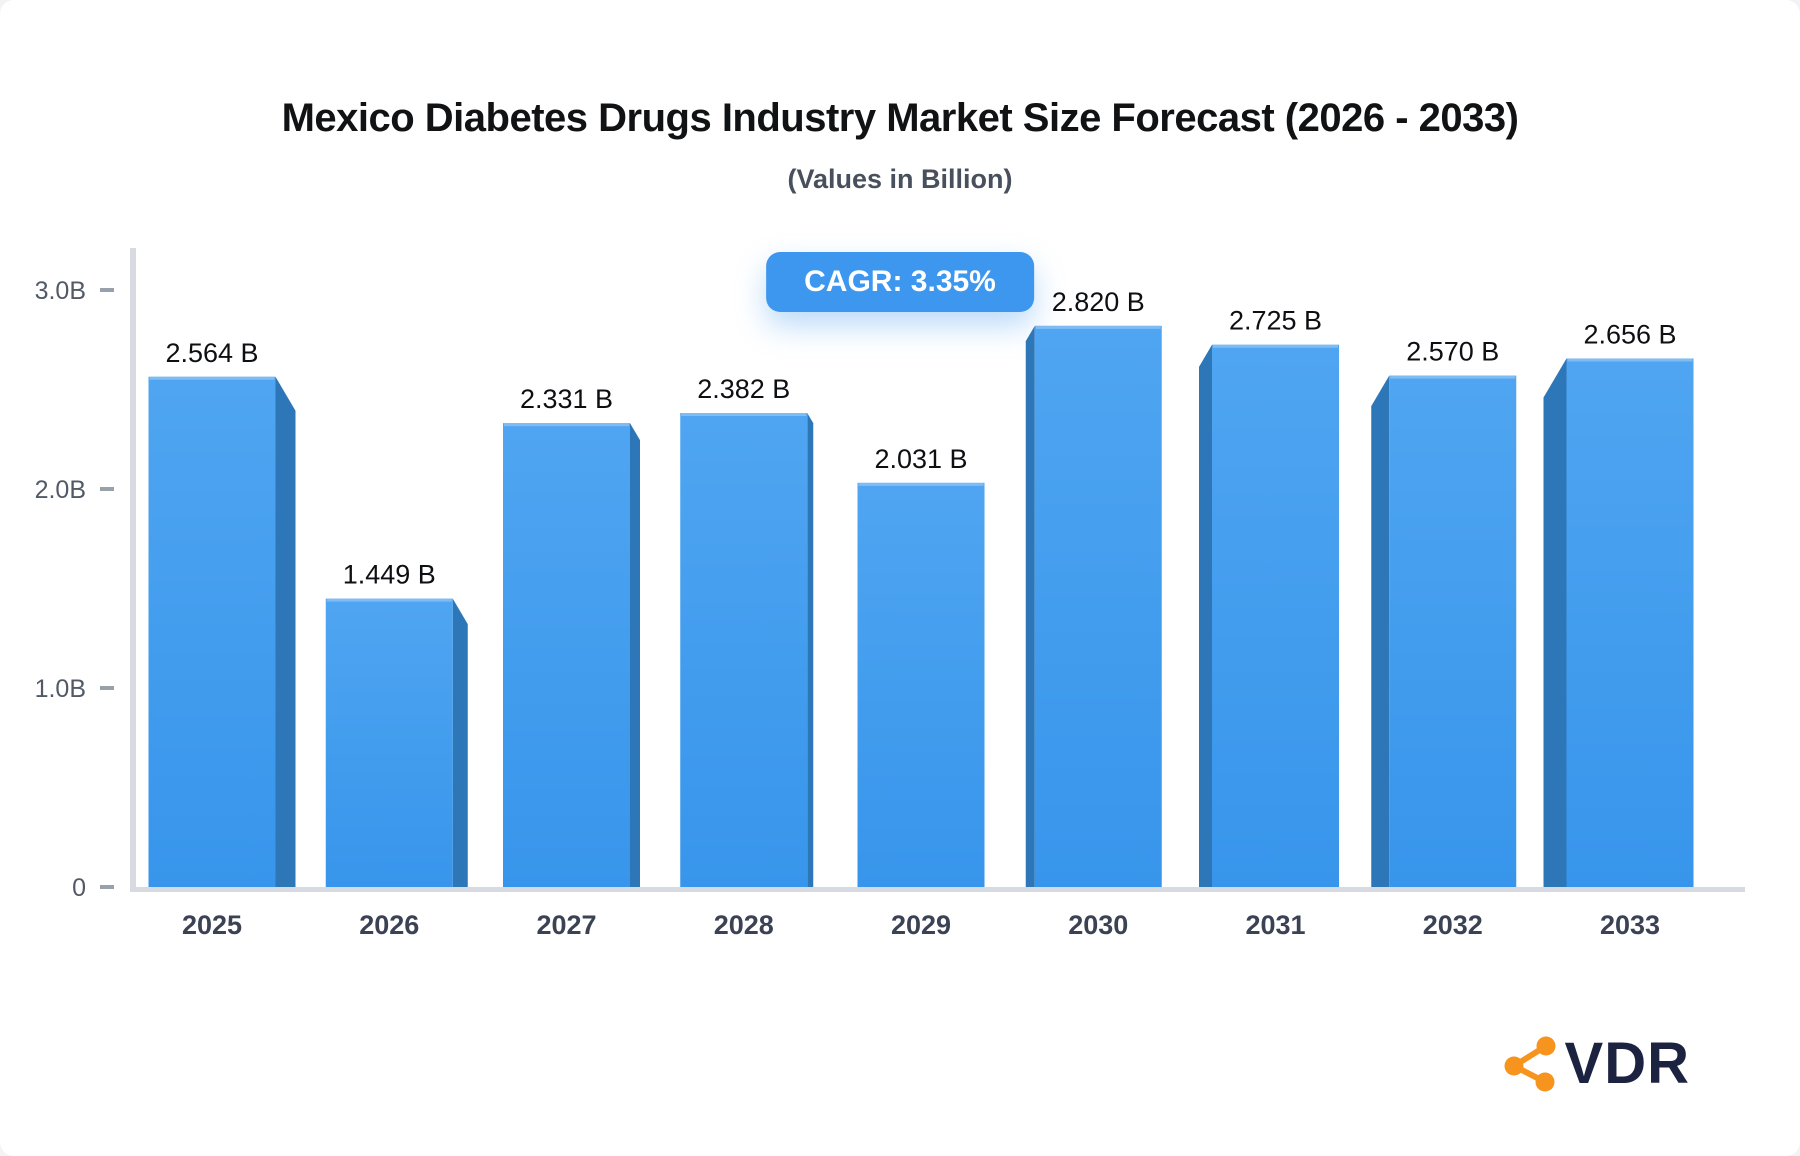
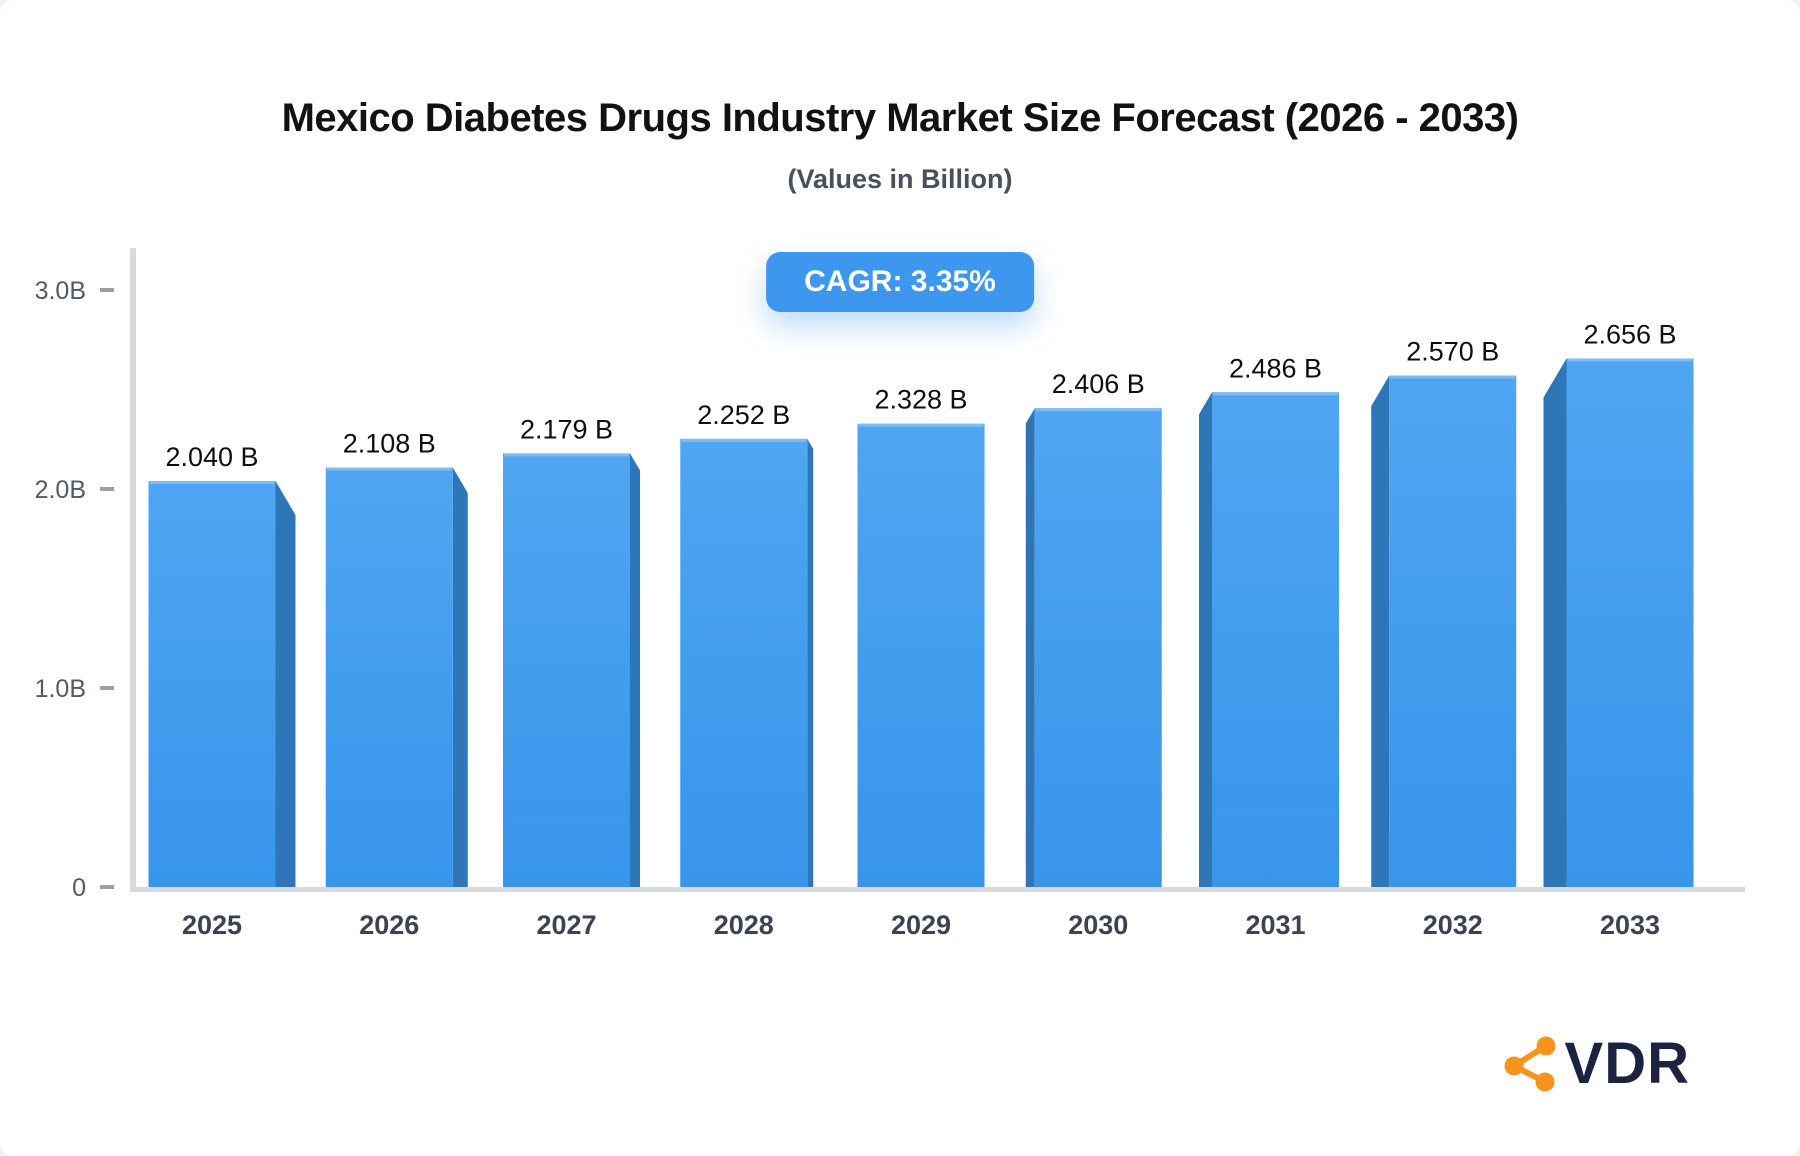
2025: 2.564 -> 2.040
2026: 1.449 -> 2.108
2027: 2.331 -> 2.179
2028: 2.382 -> 2.252
2029: 2.031 -> 2.328
2030: 2.820 -> 2.406
2031: 2.725 -> 2.486
